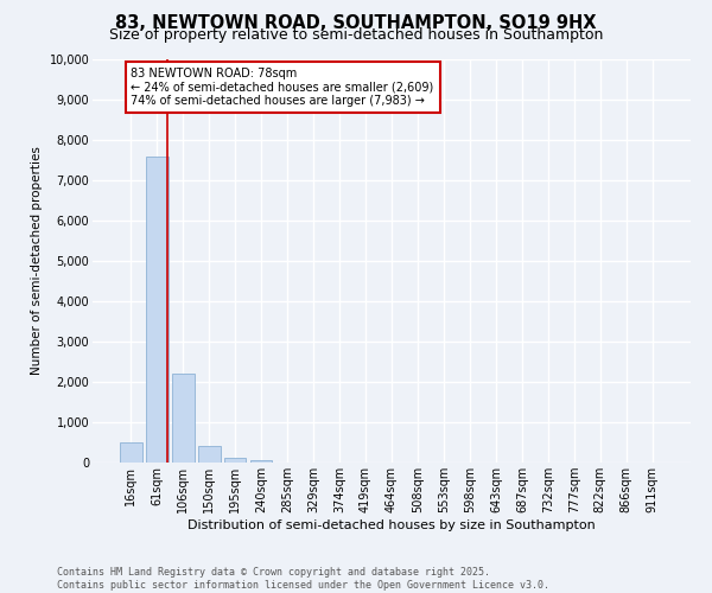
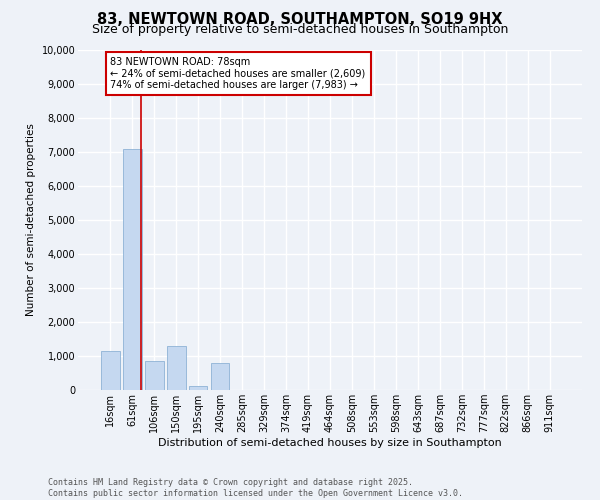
16sqm: 500 -> 1,150
61sqm: 7,600 -> 7,100
106sqm: 2,200 -> 850
150sqm: 410 -> 1,300
240sqm: 50 -> 800
